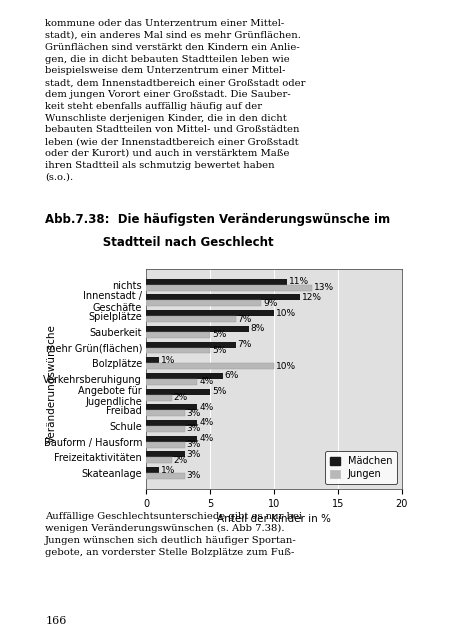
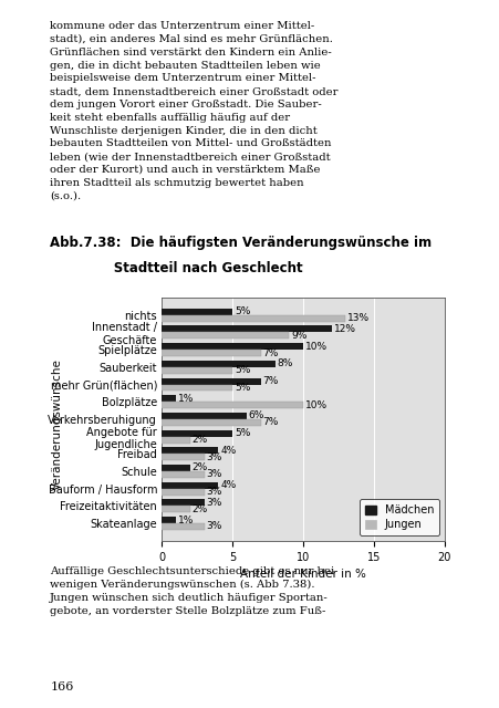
Mädchen/nichts: 11% -> 5%
Jungen/Verkehrsberuhigung: 4% -> 7%
Mädchen/Schule: 4% -> 2%
